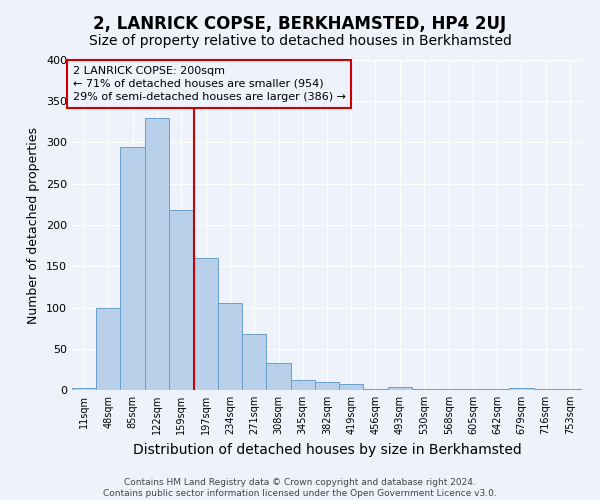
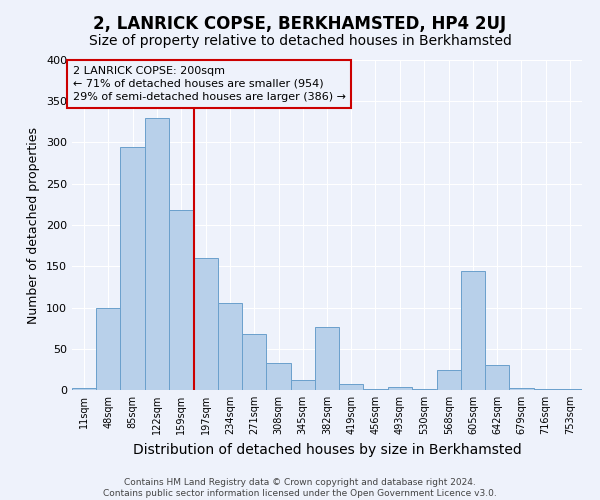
382sqm: 10 -> 76
568sqm: 1 -> 24
605sqm: 1 -> 144
642sqm: 1 -> 30
